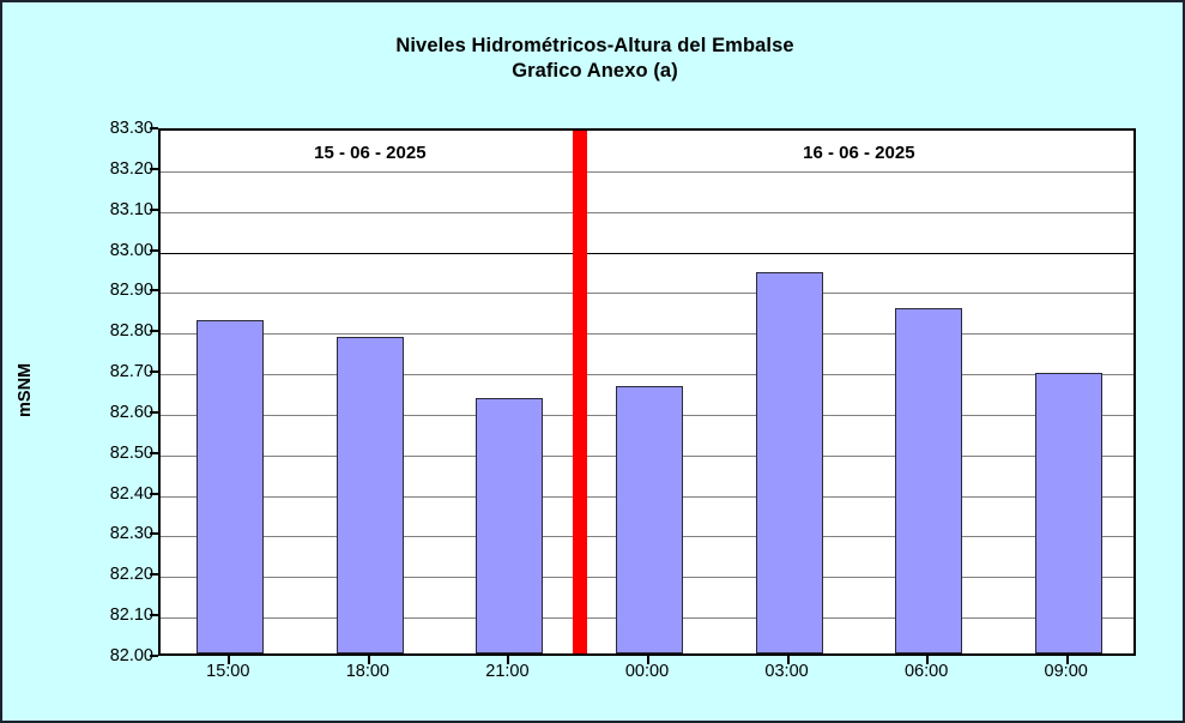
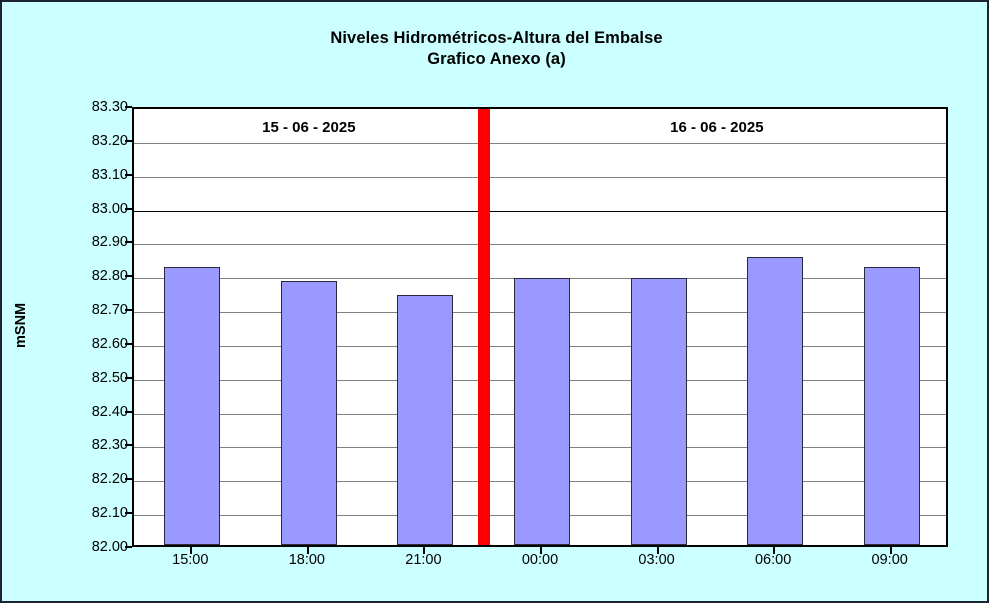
21:00: 82.63 -> 82.74
00:00: 82.66 -> 82.79
03:00: 82.94 -> 82.79
09:00: 82.69 -> 82.82
